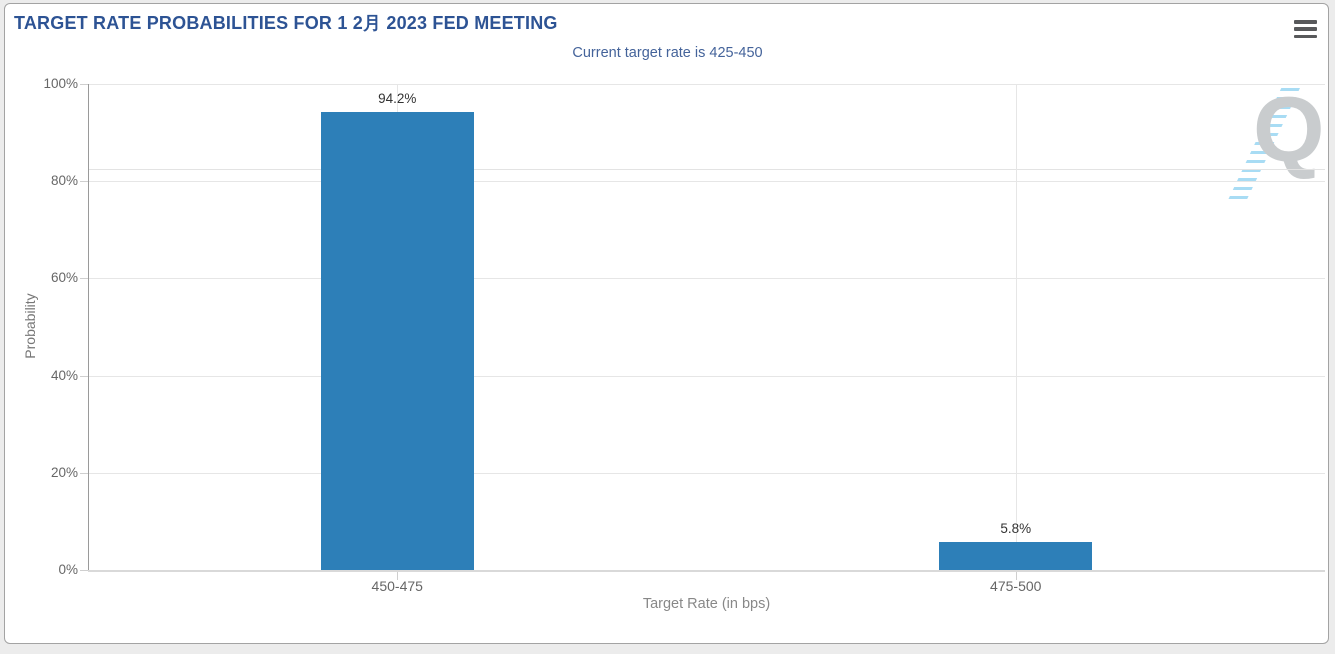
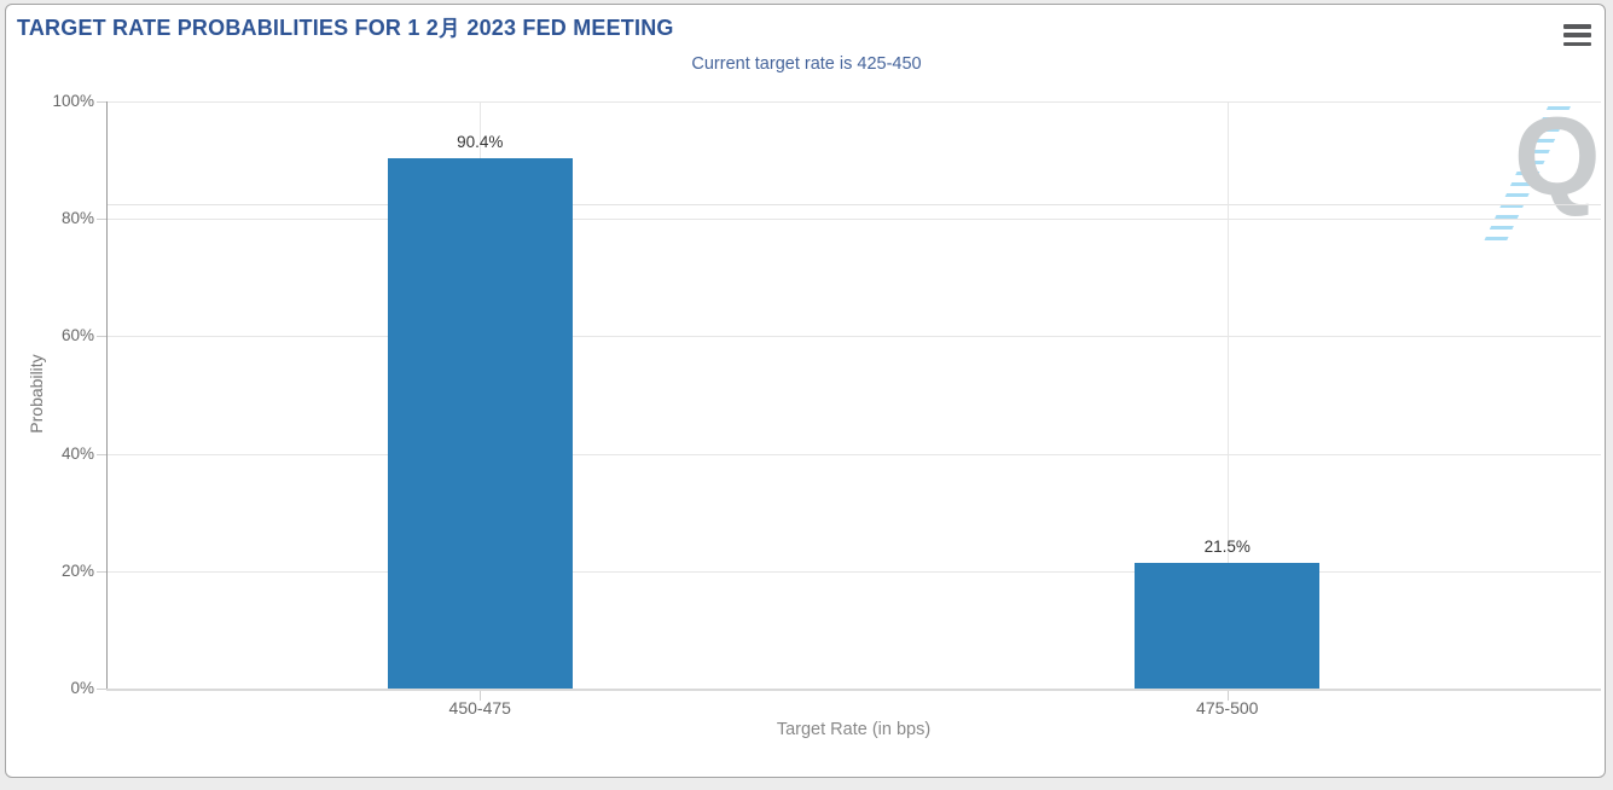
450-475: 94.2% -> 90.4%
475-500: 5.8% -> 21.5%
